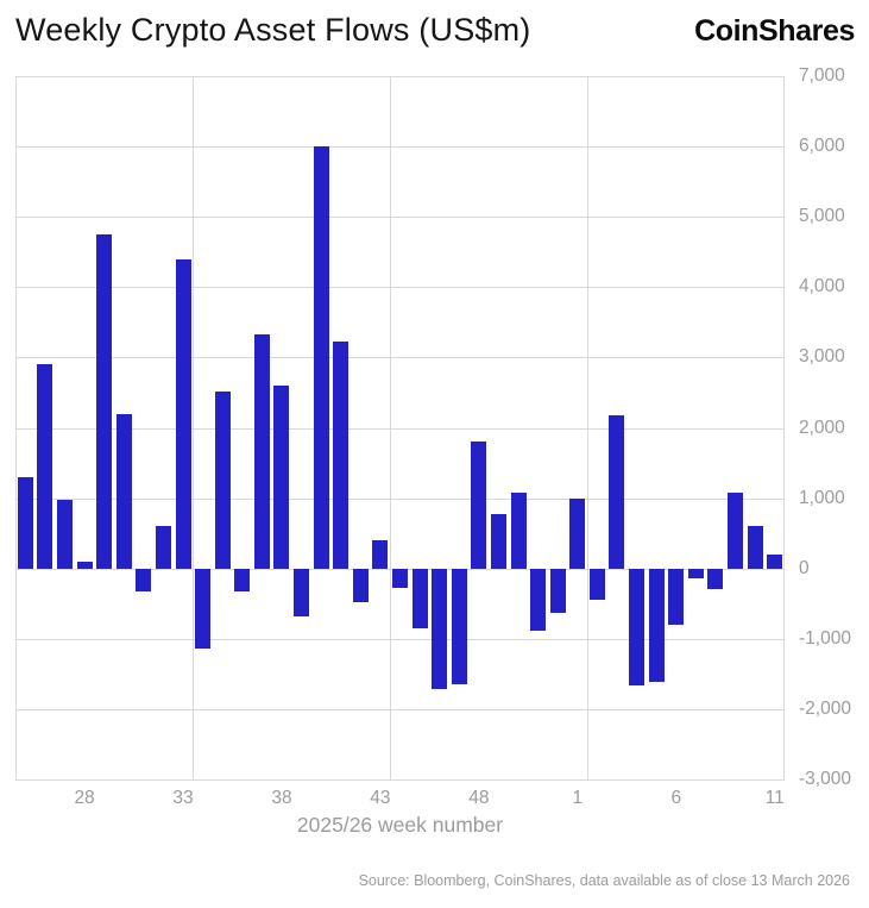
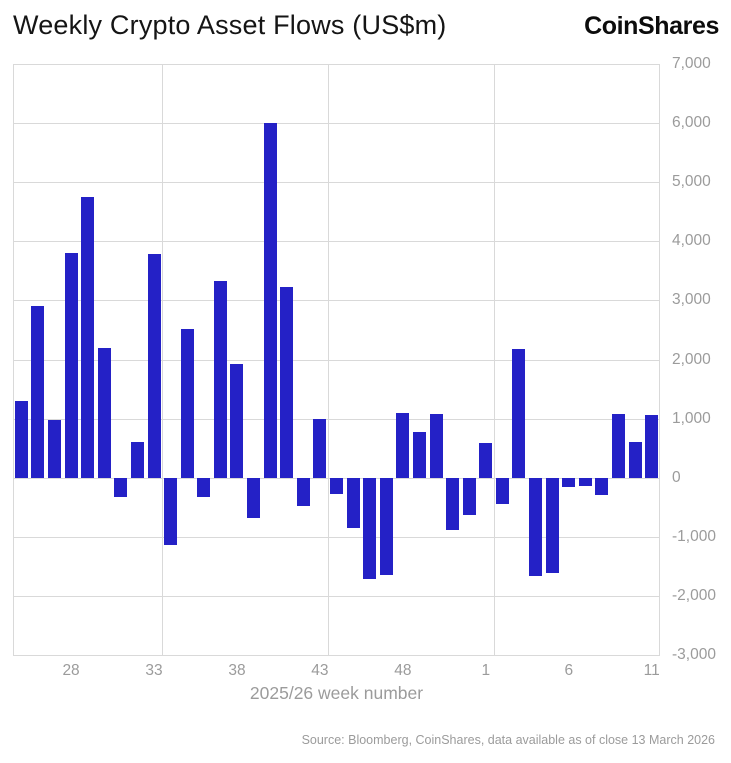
28: 100 -> 3800
33: 4400 -> 3800
38: 2600 -> 1900
43: 400 -> 1000
48: 1800 -> 1100
1: 1000 -> 600
6: -800 -> -200
11: 200 -> 1100
